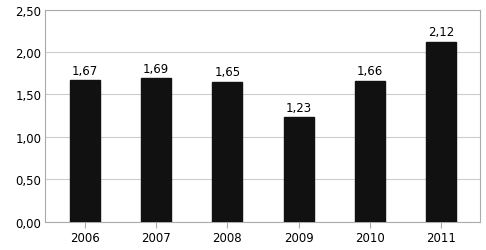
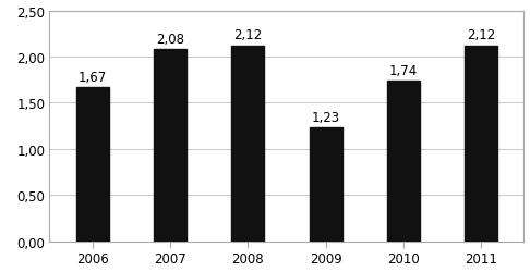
2007: 1,69 -> 2,08
2008: 1,65 -> 2,12
2010: 1,66 -> 1,74
